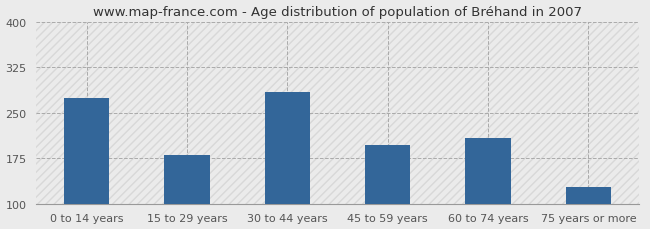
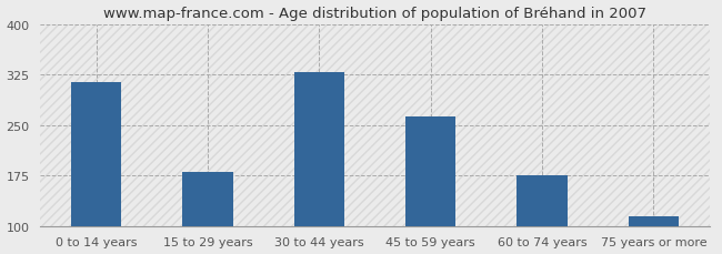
0 to 14 years: 274 -> 313
30 to 44 years: 284 -> 328
45 to 59 years: 196 -> 263
60 to 74 years: 208 -> 175
75 years or more: 128 -> 115
